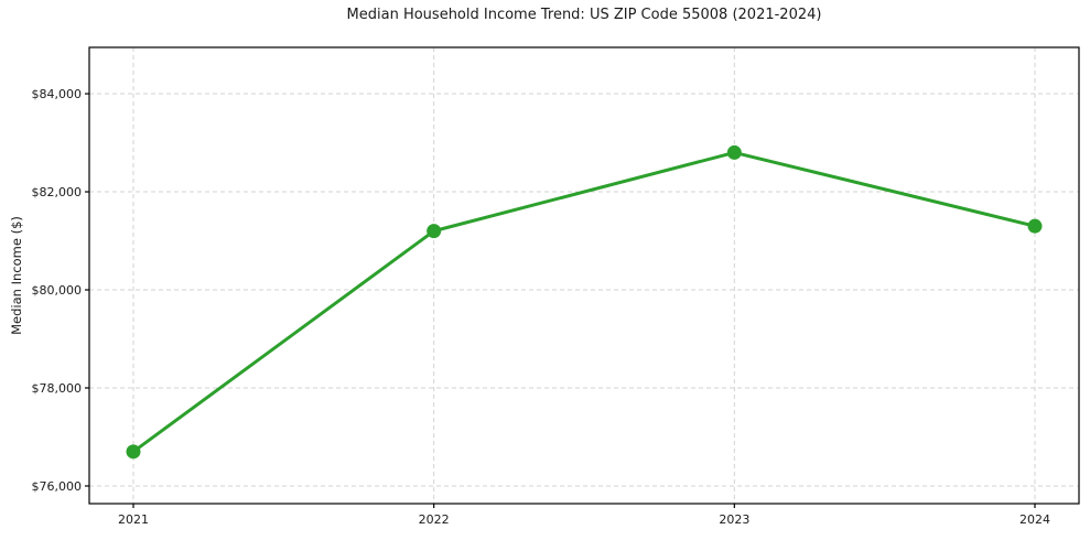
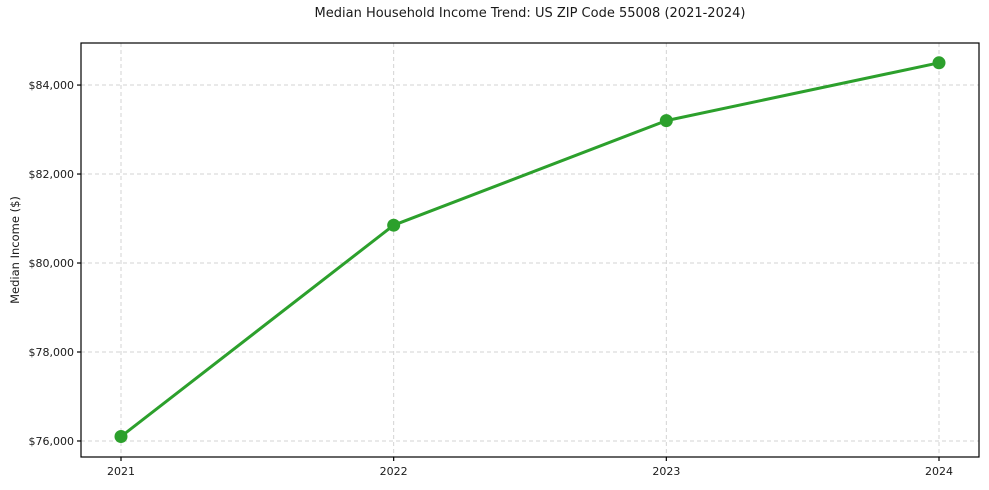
2021: $76700 -> $76100
2022: $81200 -> $80800
2023: $82800 -> $83200
2024: $81300 -> $84500
